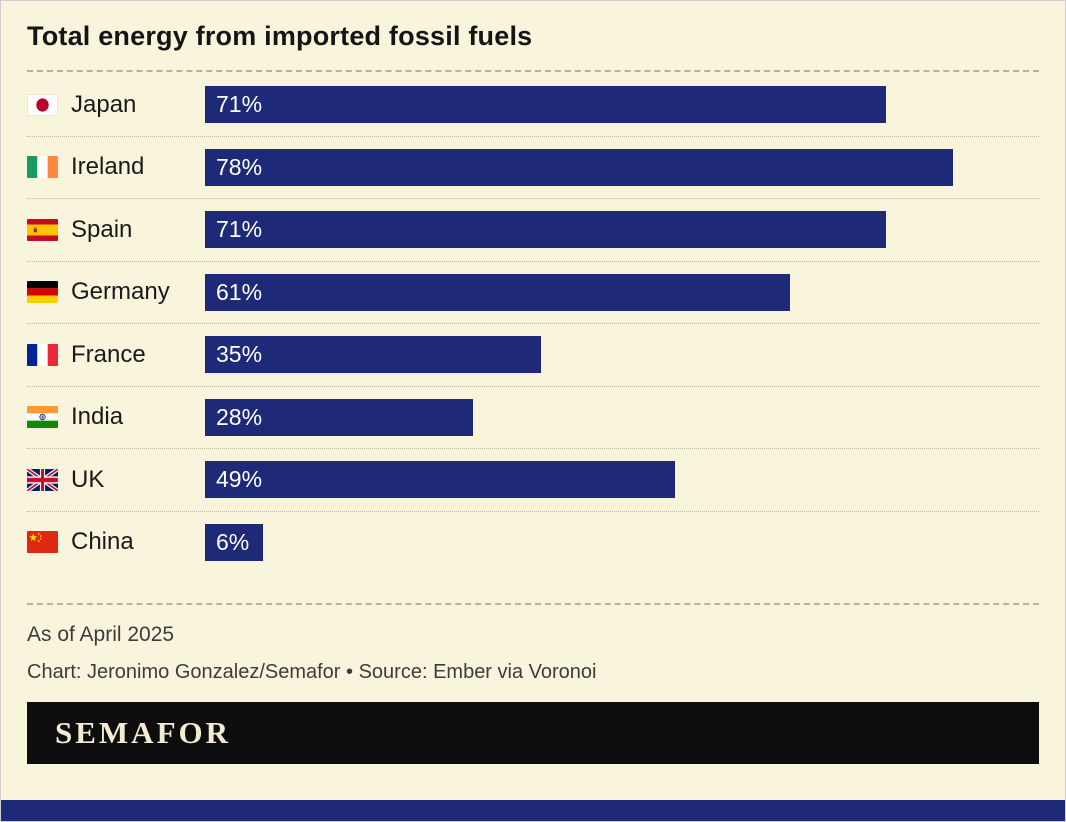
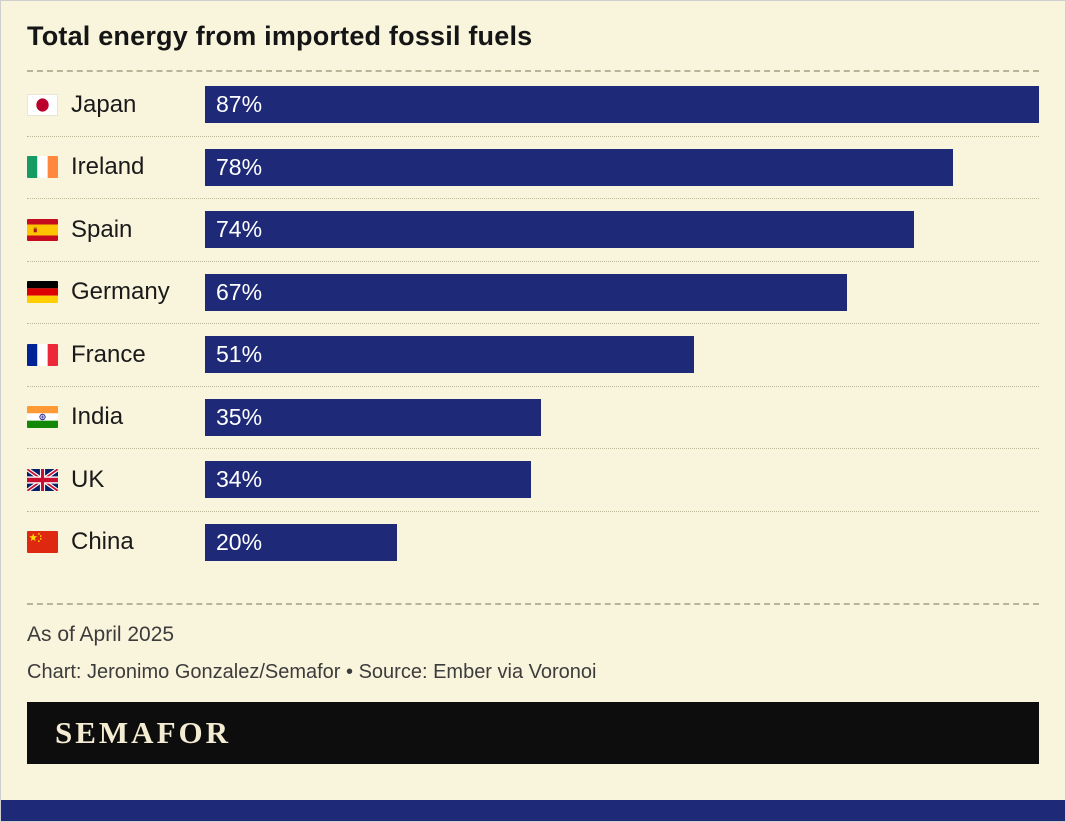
Japan: 71% -> 87%
Spain: 71% -> 74%
Germany: 61% -> 67%
France: 35% -> 51%
India: 28% -> 35%
UK: 49% -> 34%
China: 6% -> 20%
